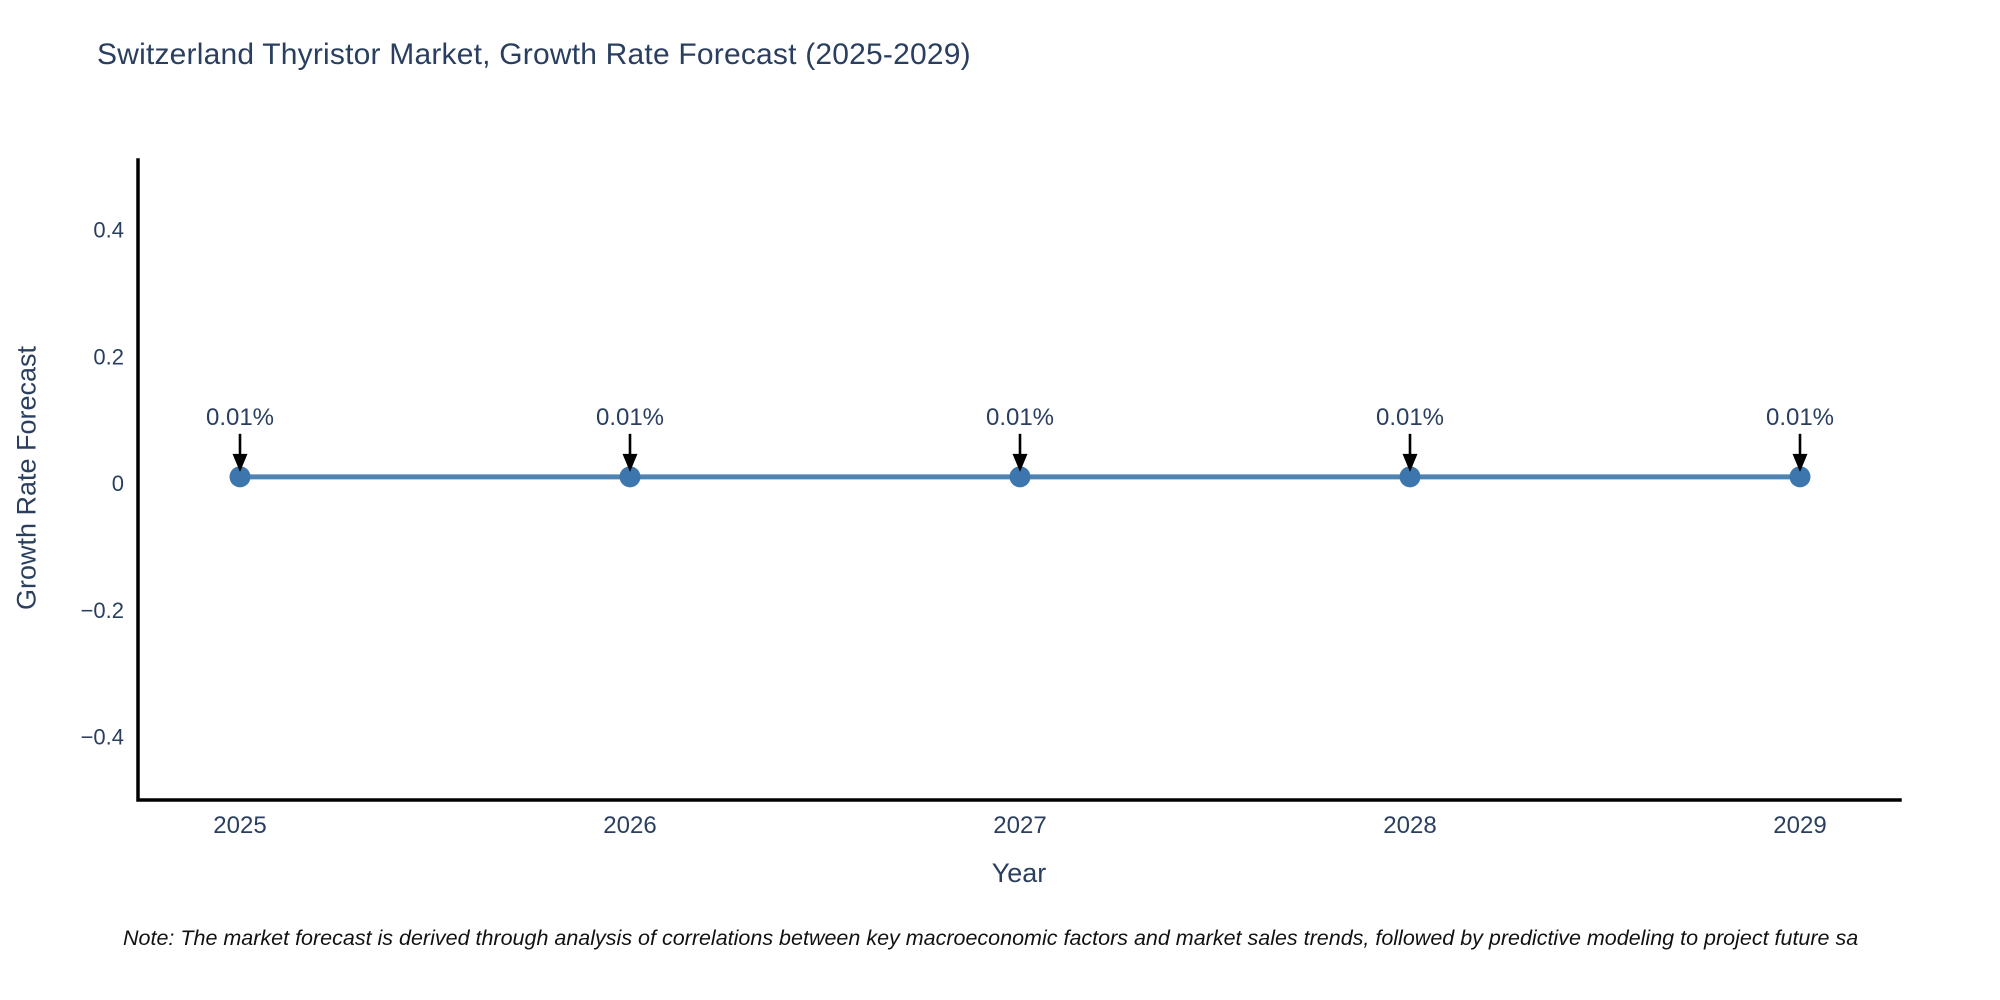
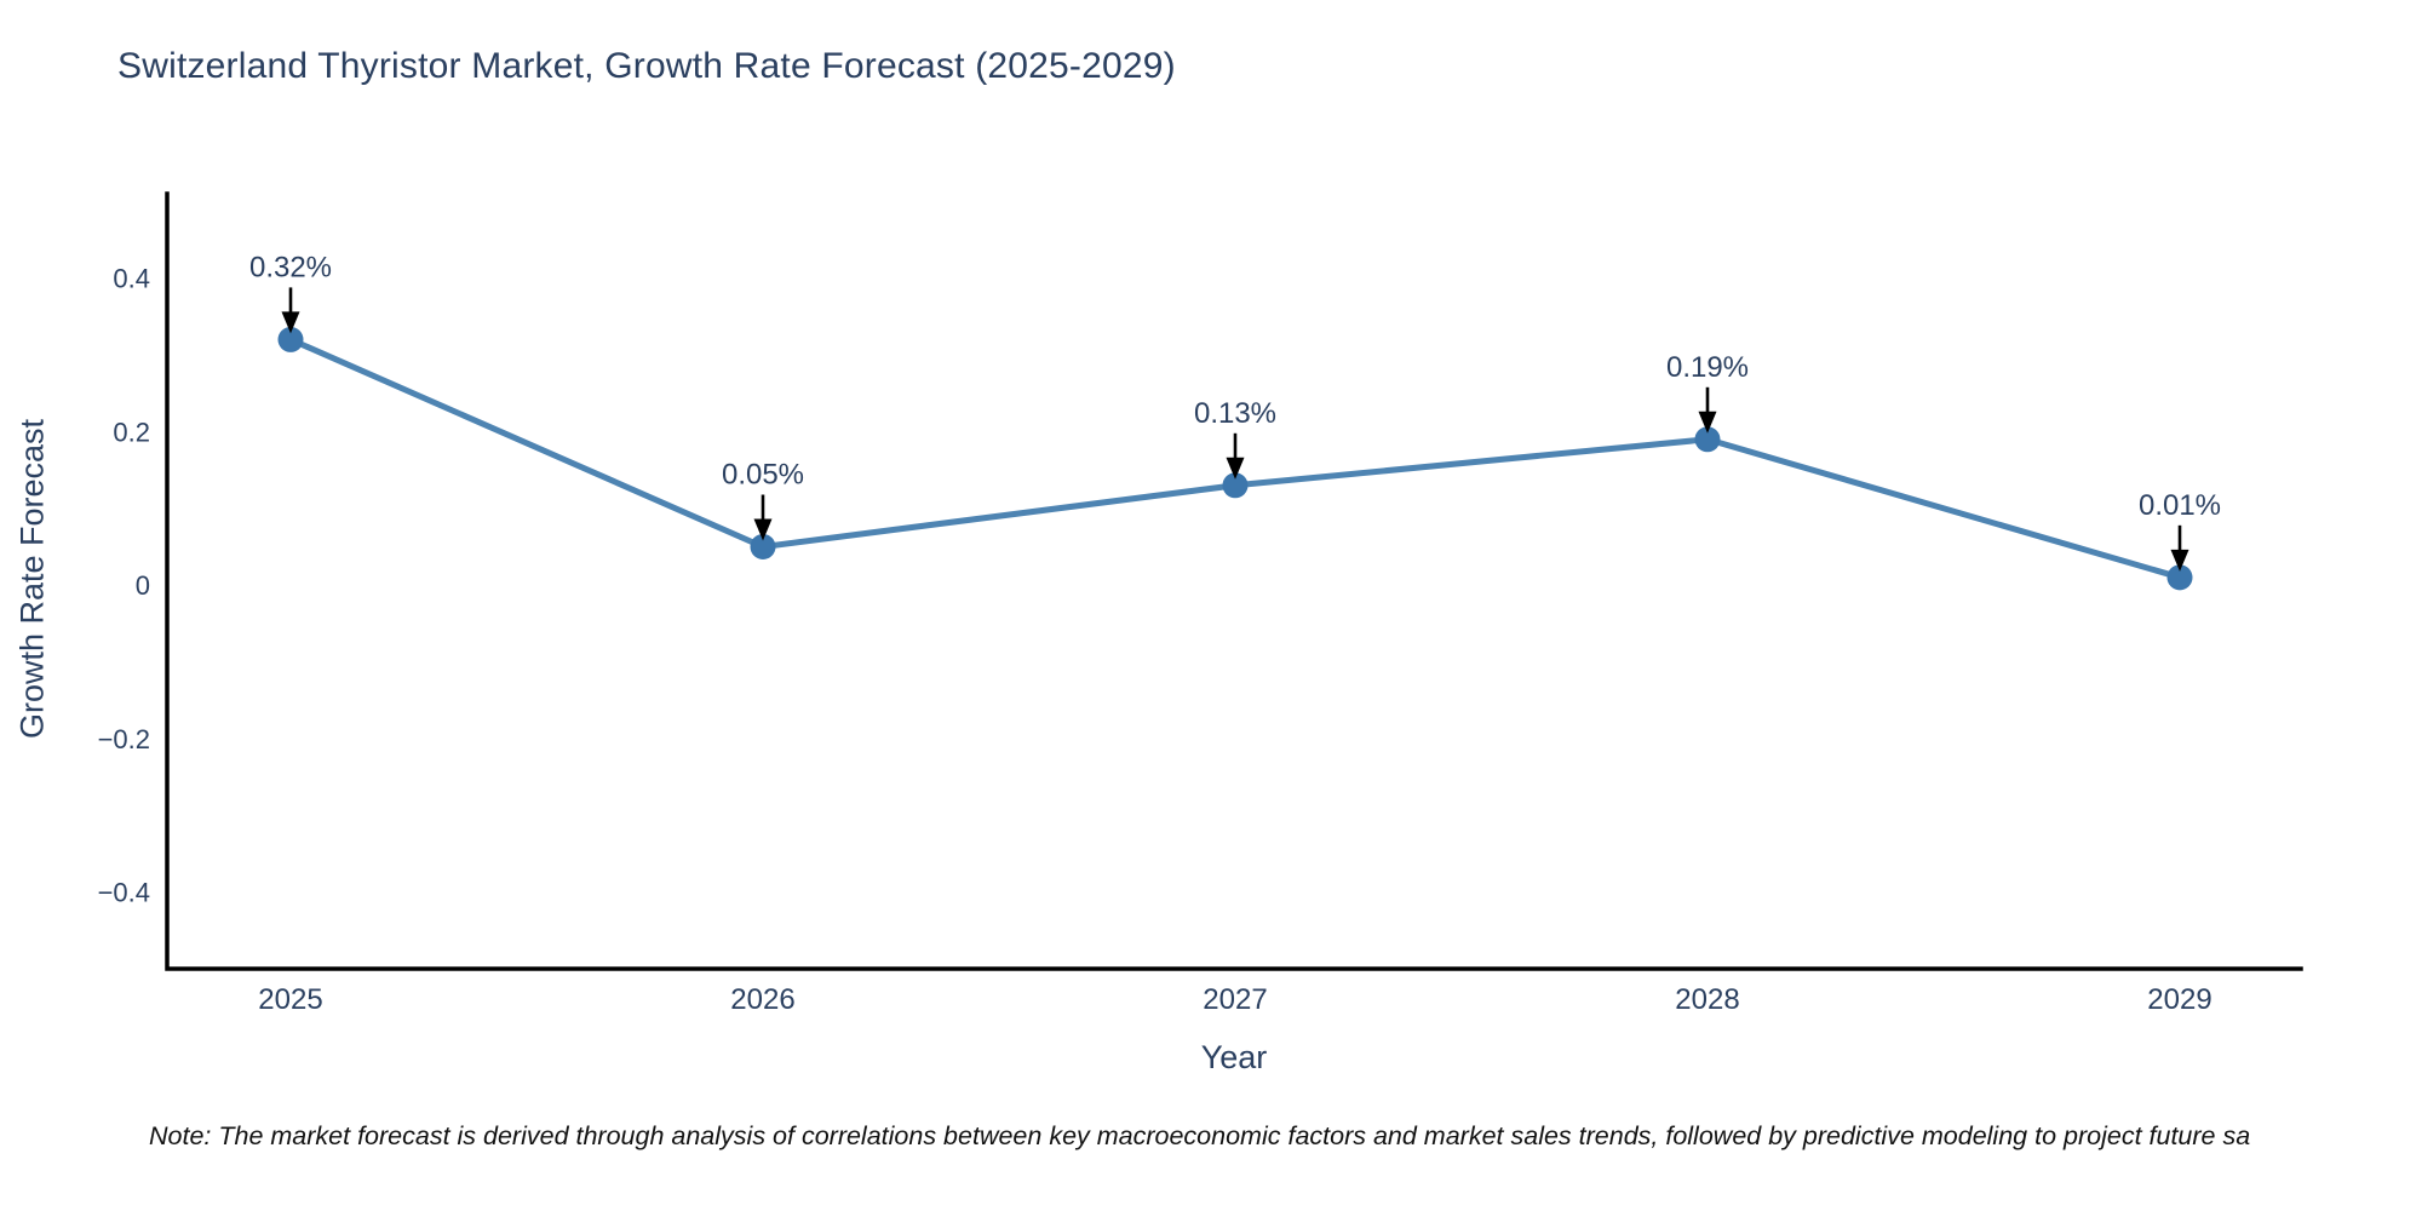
2025: 0.01% -> 0.32%
2026: 0.01% -> 0.05%
2027: 0.01% -> 0.13%
2028: 0.01% -> 0.19%
